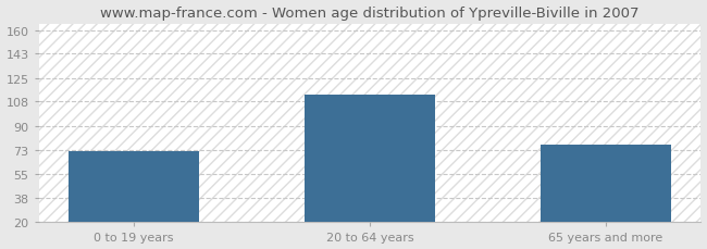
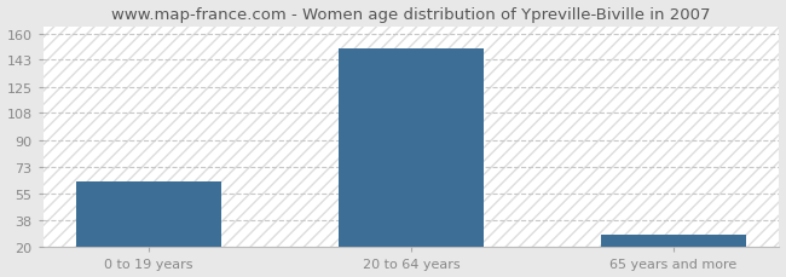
0 to 19 years: 72 -> 63
20 to 64 years: 113 -> 150
65 years and more: 77 -> 28
